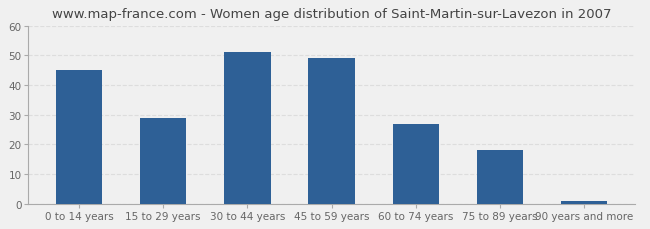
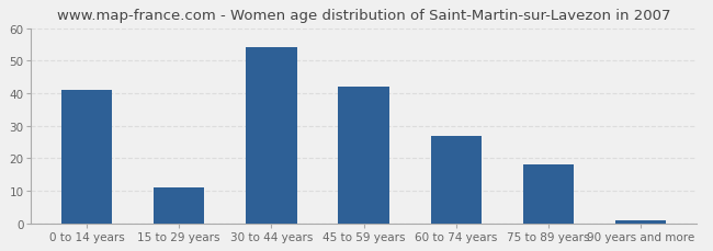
0 to 14 years: 45 -> 41
15 to 29 years: 29 -> 11
30 to 44 years: 51 -> 54
45 to 59 years: 49 -> 42
